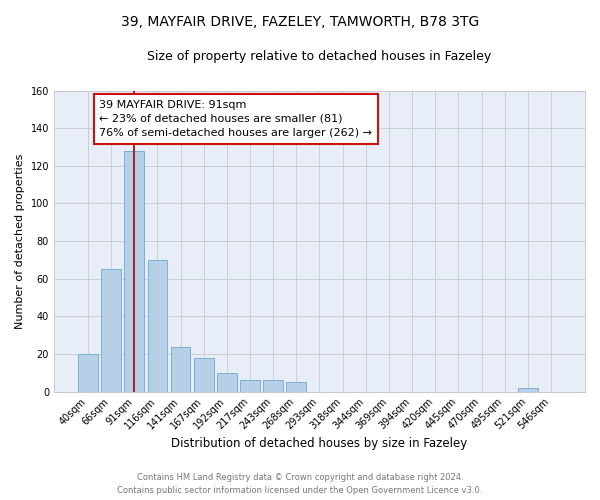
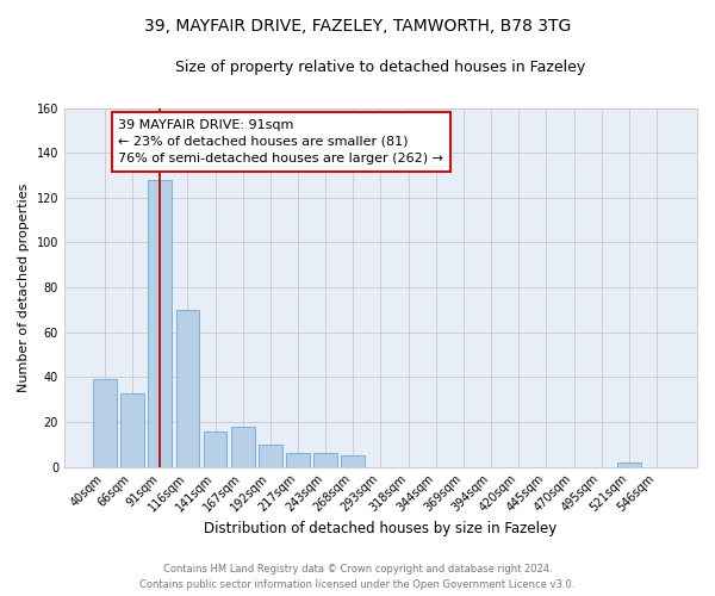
40sqm: 20 -> 39
66sqm: 65 -> 33
141sqm: 24 -> 16
